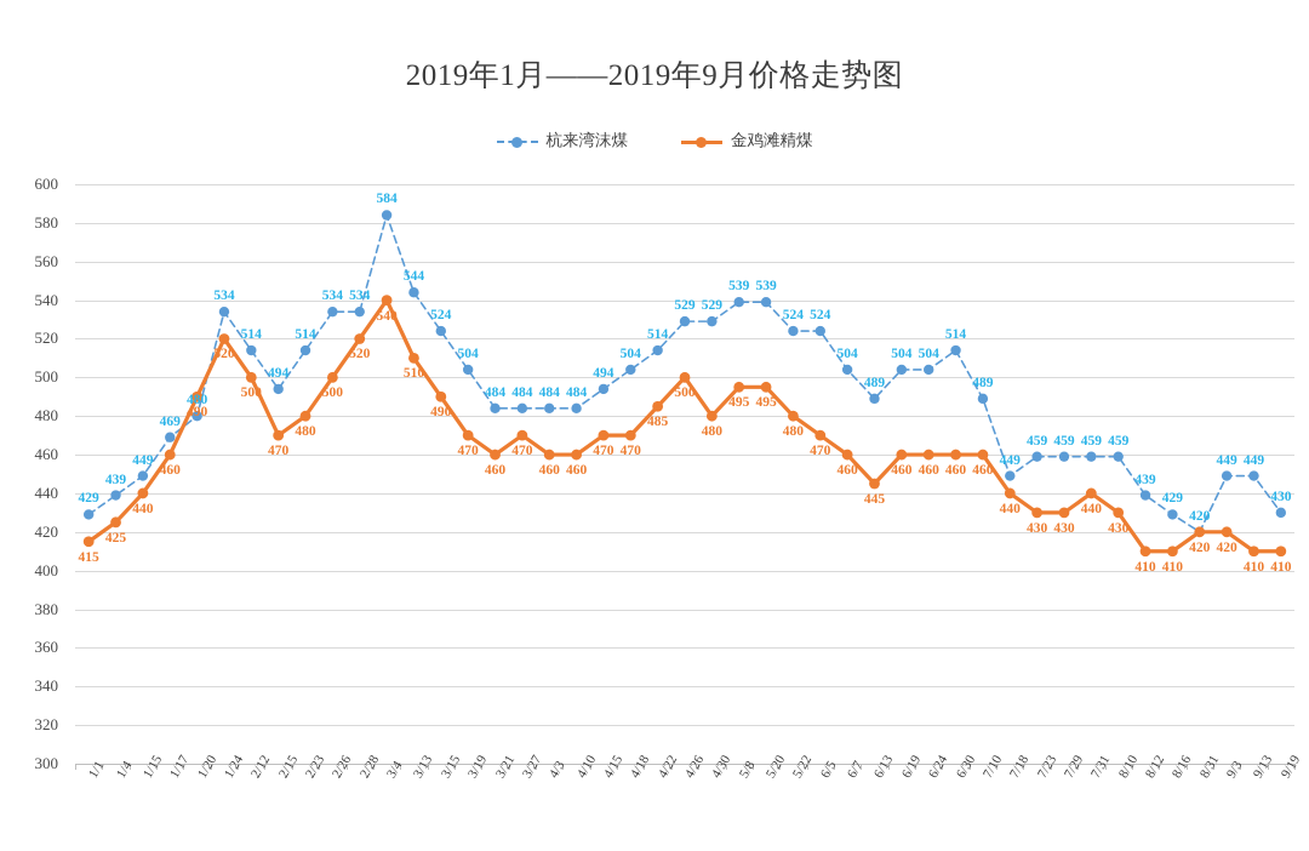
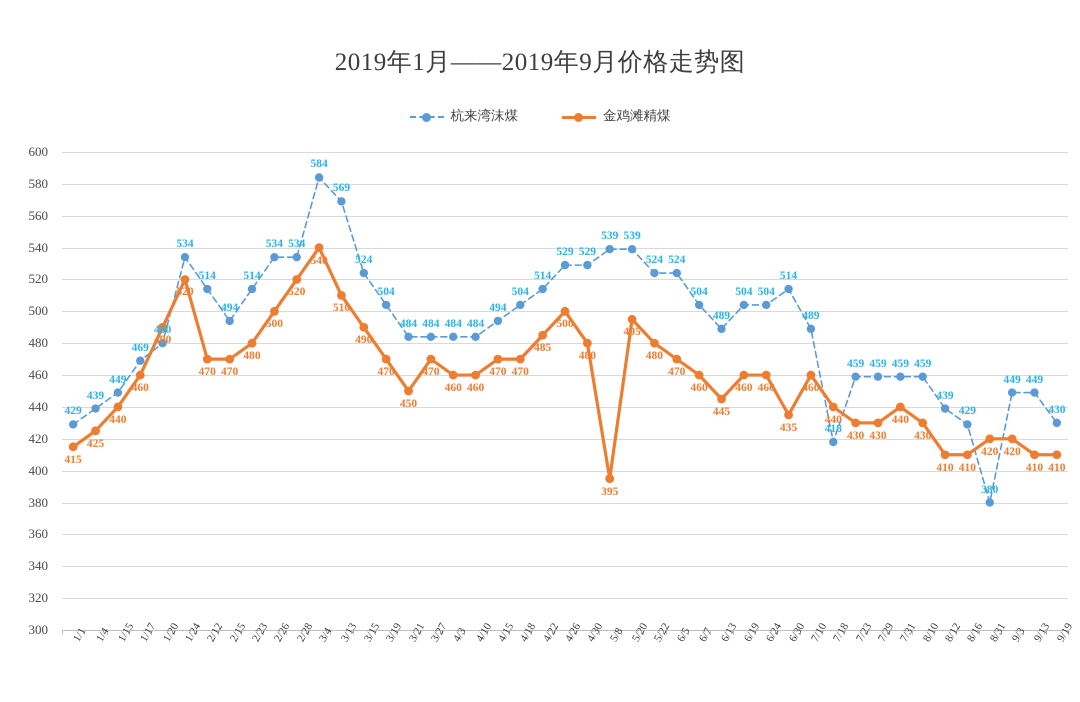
金鸡滩精煤/2/12: 500 -> 470
杭来湾沫煤/3/13: 544 -> 569
金鸡滩精煤/3/21: 460 -> 450
金鸡滩精煤/5/8: 495 -> 395
金鸡滩精煤/6/30: 460 -> 435
杭来湾沫煤/7/18: 449 -> 418
杭来湾沫煤/8/31: 420 -> 380
